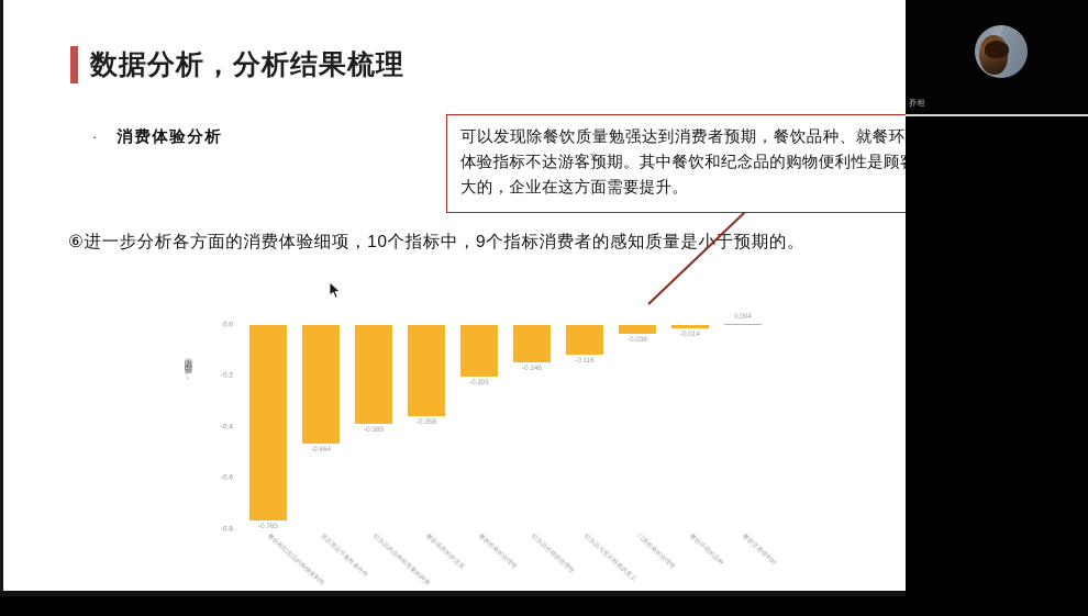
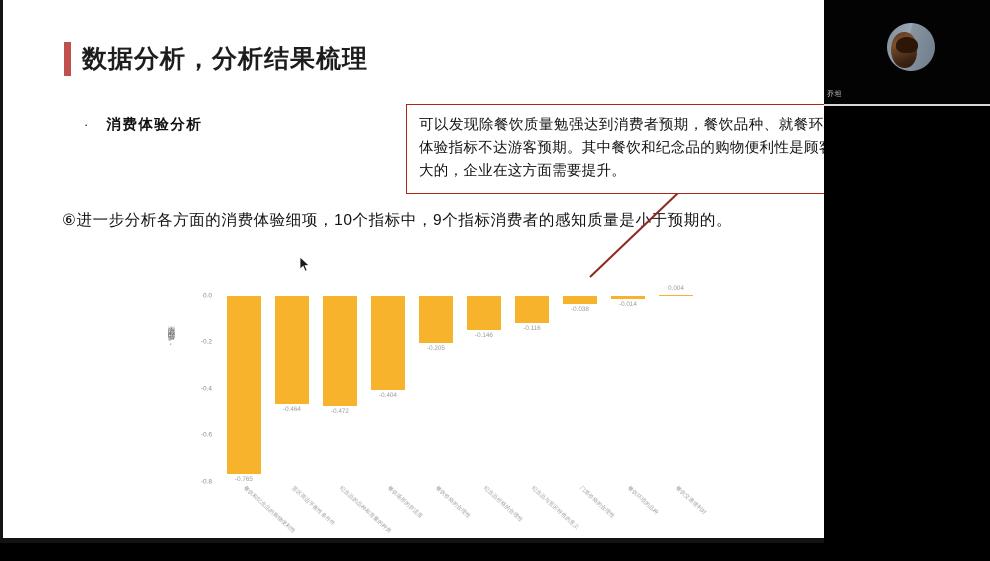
纪念品的品种和质量的种类: -0.389 -> -0.472
餐饮场所的舒适度: -0.358 -> -0.404
